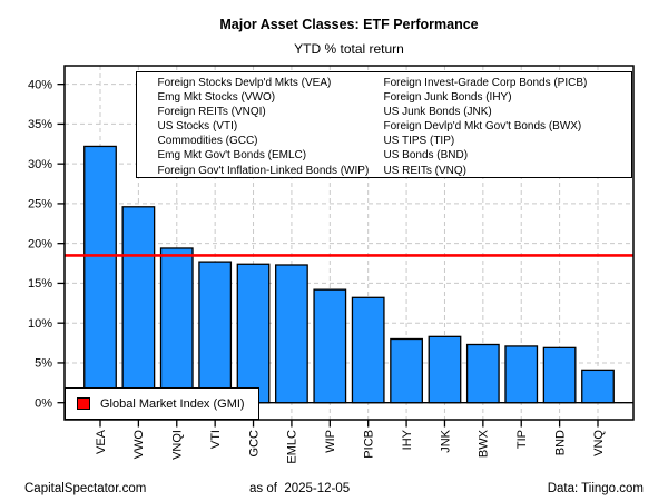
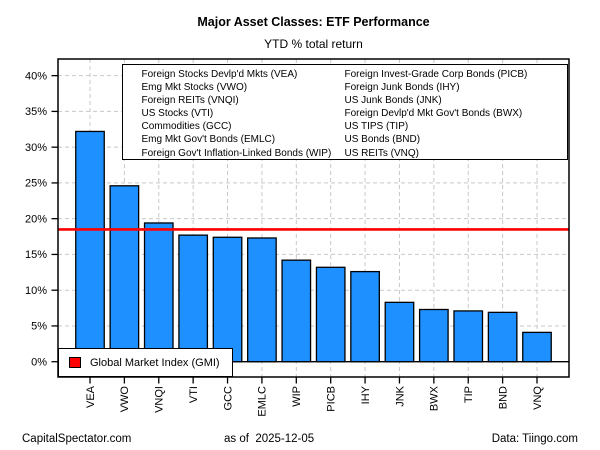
IHY: 8% -> 13%
